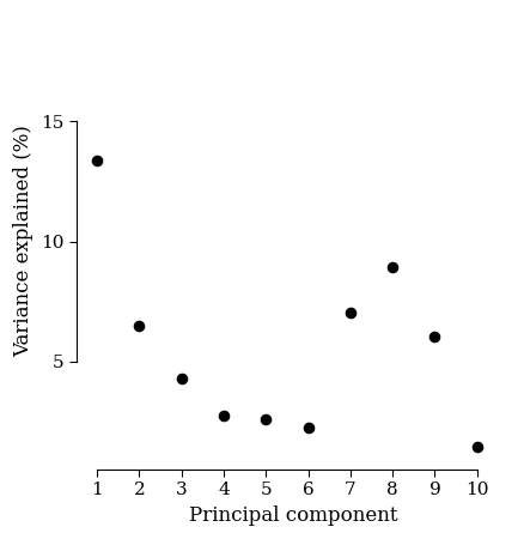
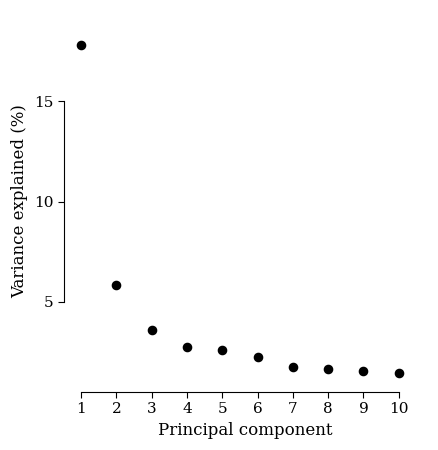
1: 13.35 -> 17.80
2: 6.50 -> 5.85
3: 4.30 -> 3.60
7: 7.05 -> 1.75
8: 8.95 -> 1.65
9: 6.05 -> 1.55
